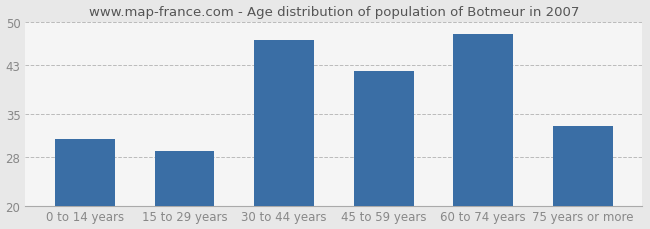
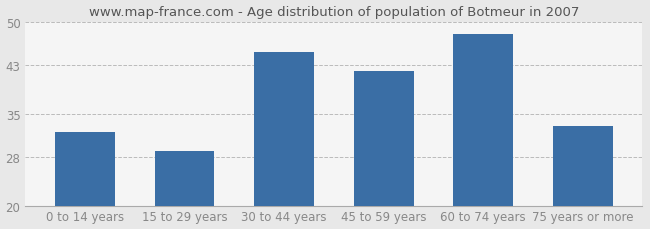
0 to 14 years: 31 -> 32
30 to 44 years: 47 -> 45
